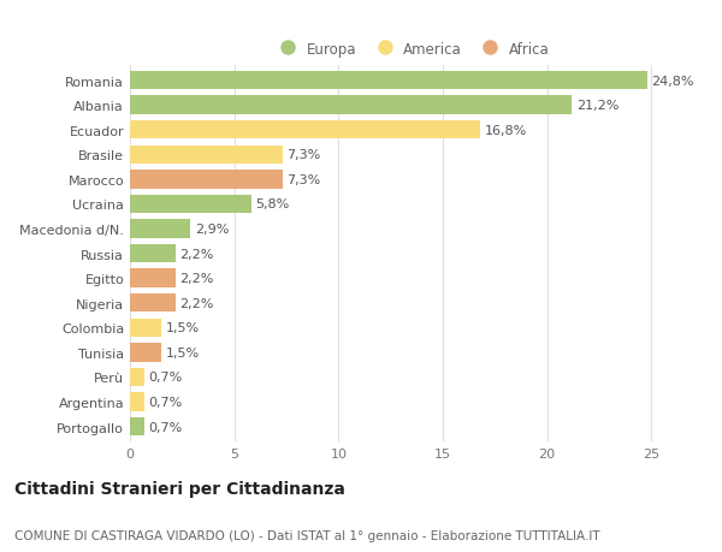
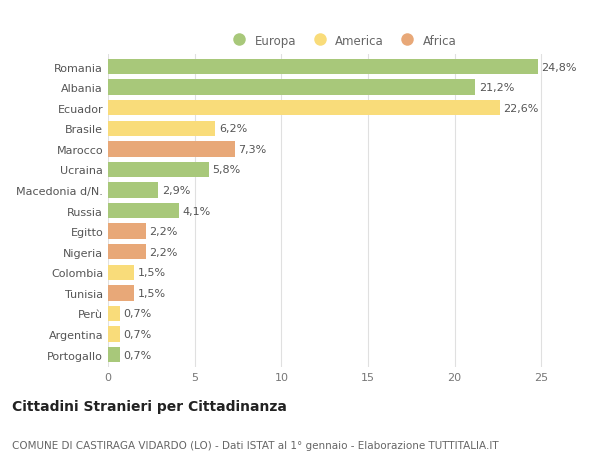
Ecuador: 16,8% -> 22,6%
Brasile: 7,3% -> 6,2%
Russia: 2,2% -> 4,1%
